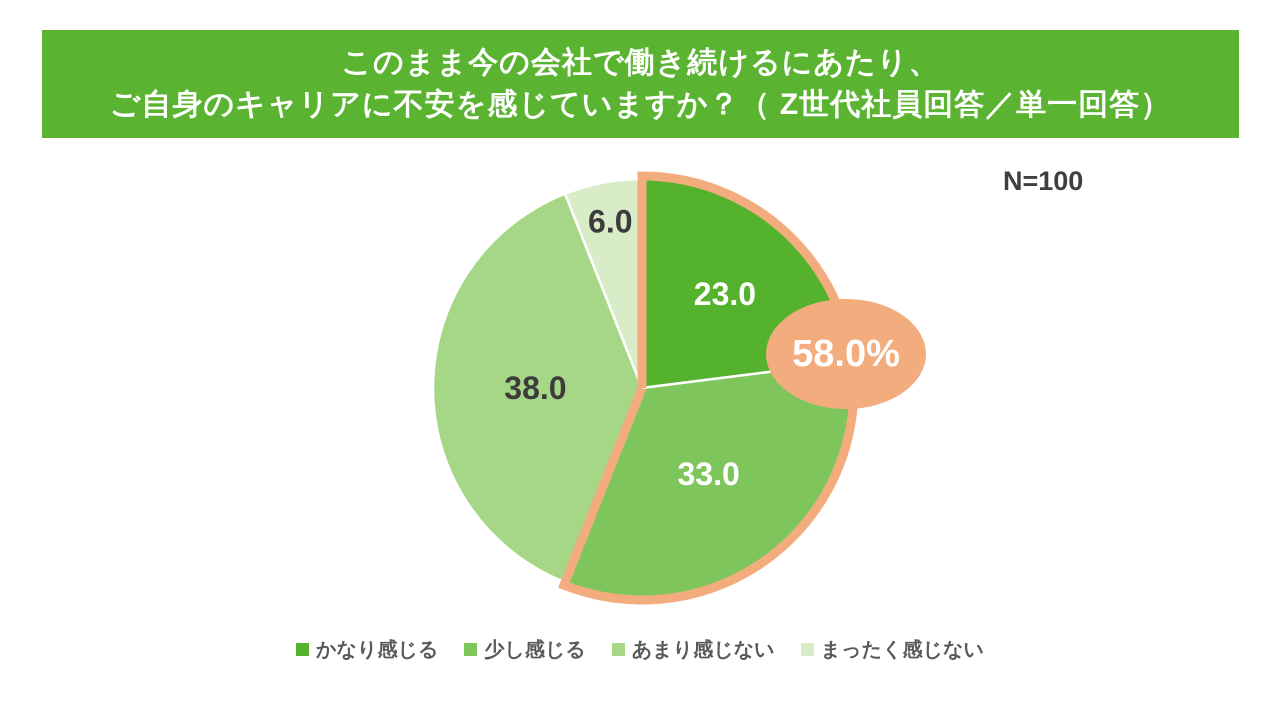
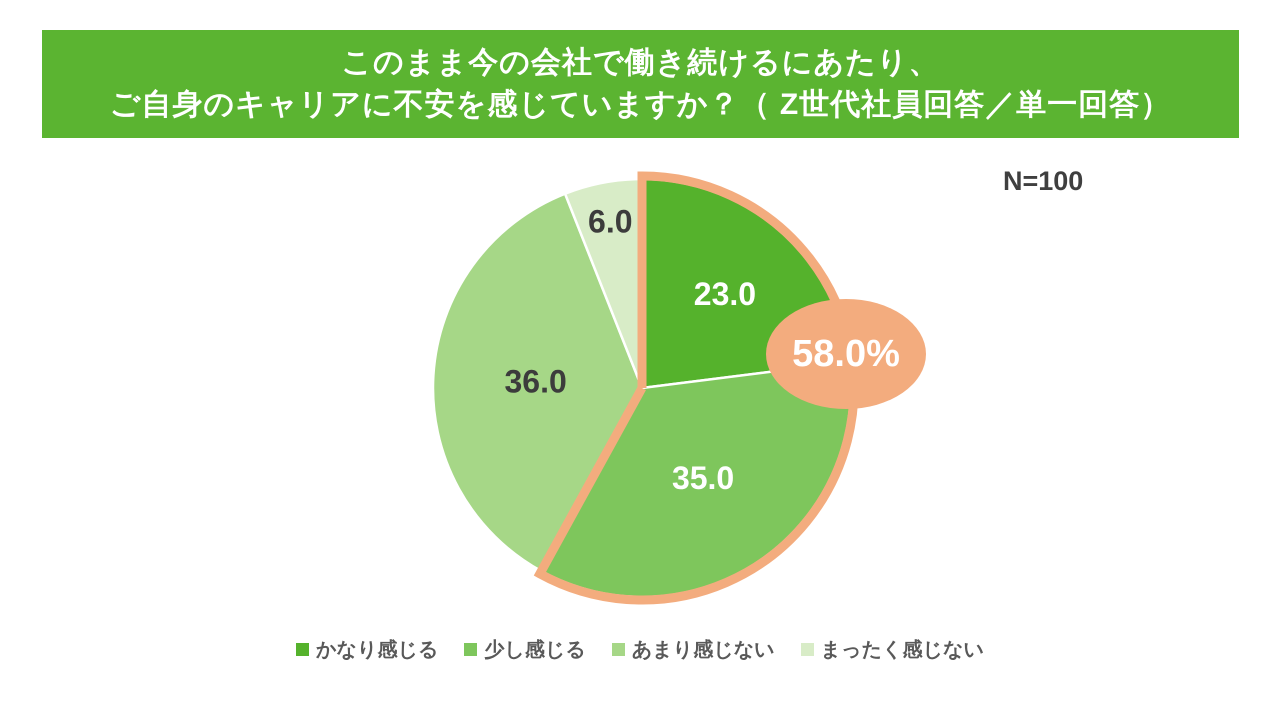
少し感じる: 33.0 -> 35.0
あまり感じない: 38.0 -> 36.0
